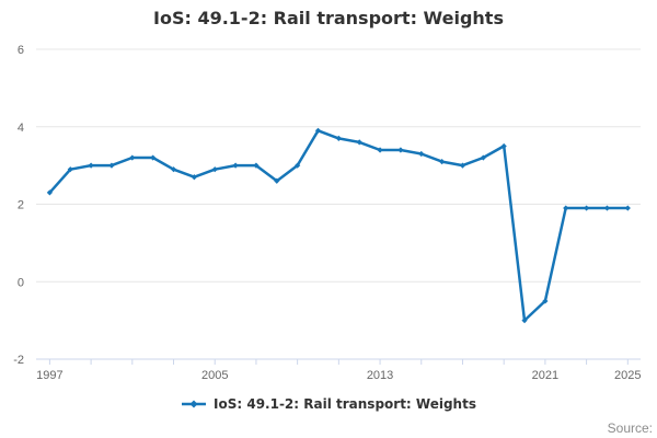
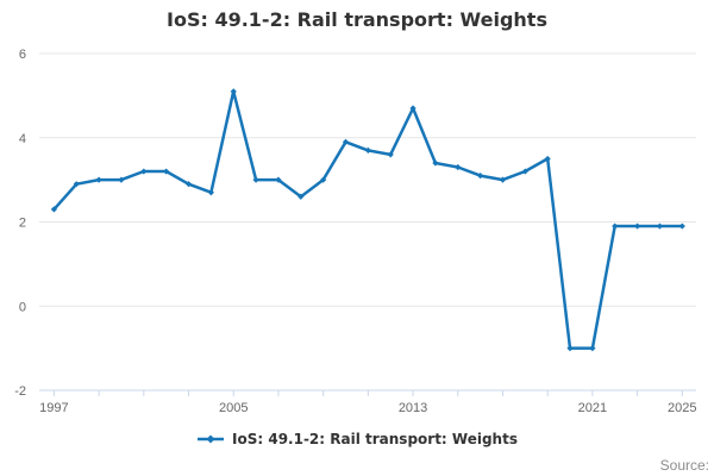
2005: 2.9 -> 5.1
2013: 3.4 -> 4.7
2021: -0.5 -> -1.0
